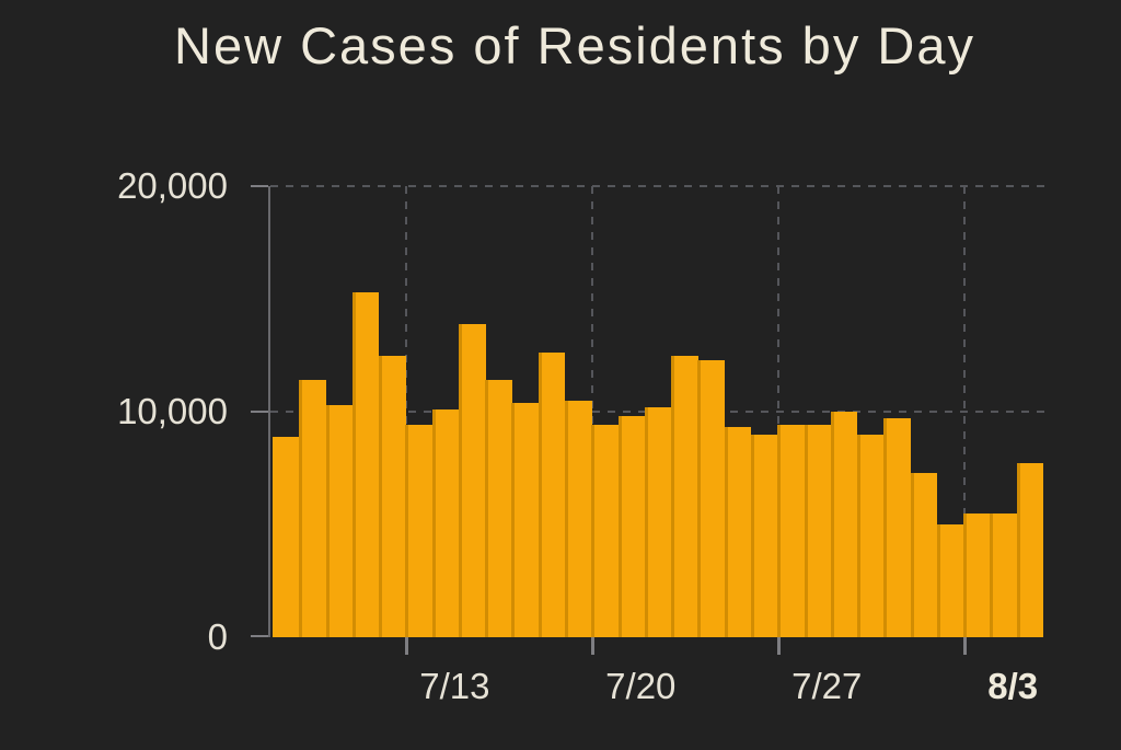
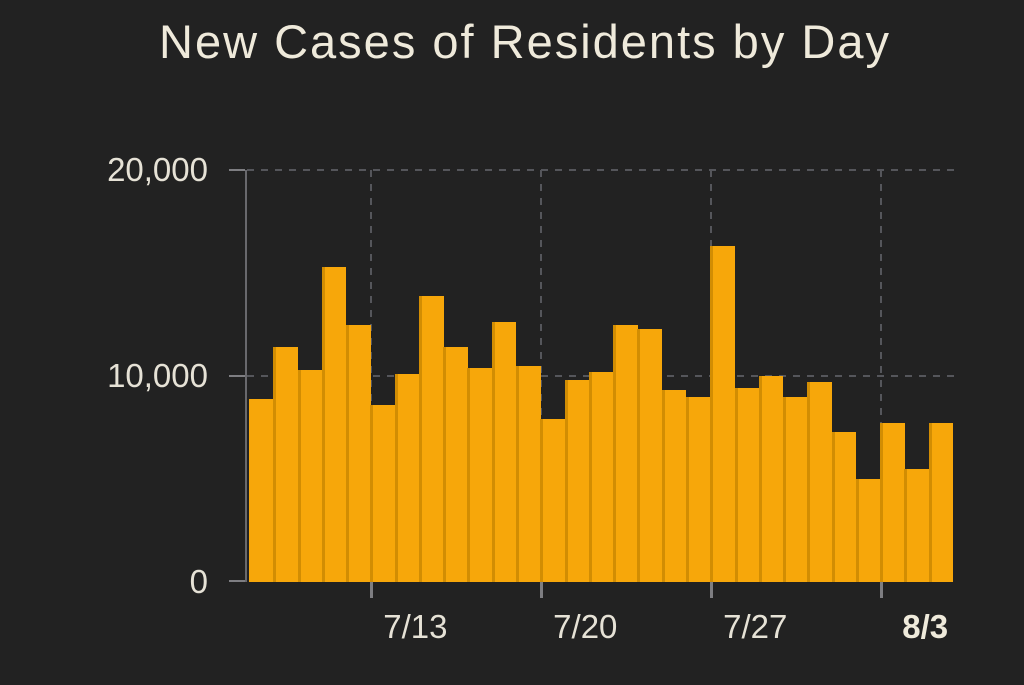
7/13: 9400 -> 8600
7/20: 9400 -> 7900
7/27: 9400 -> 16300
8/3: 5500 -> 7700
